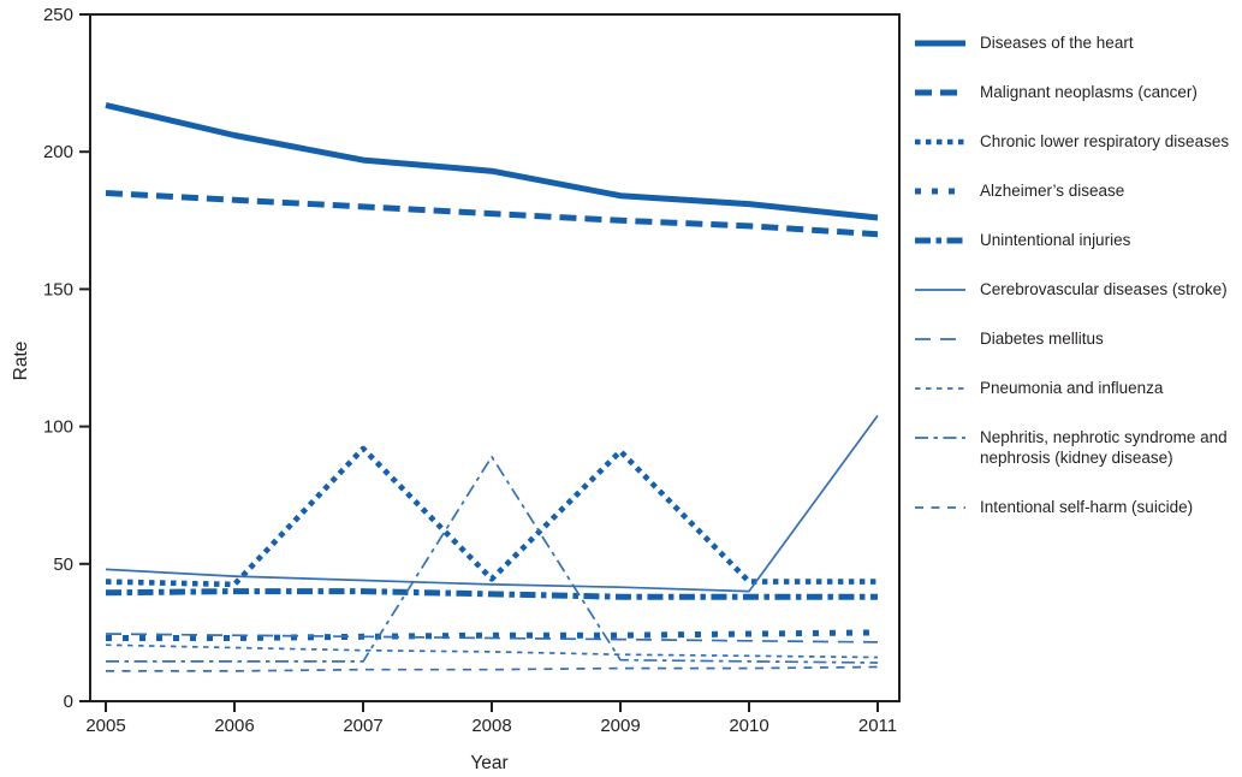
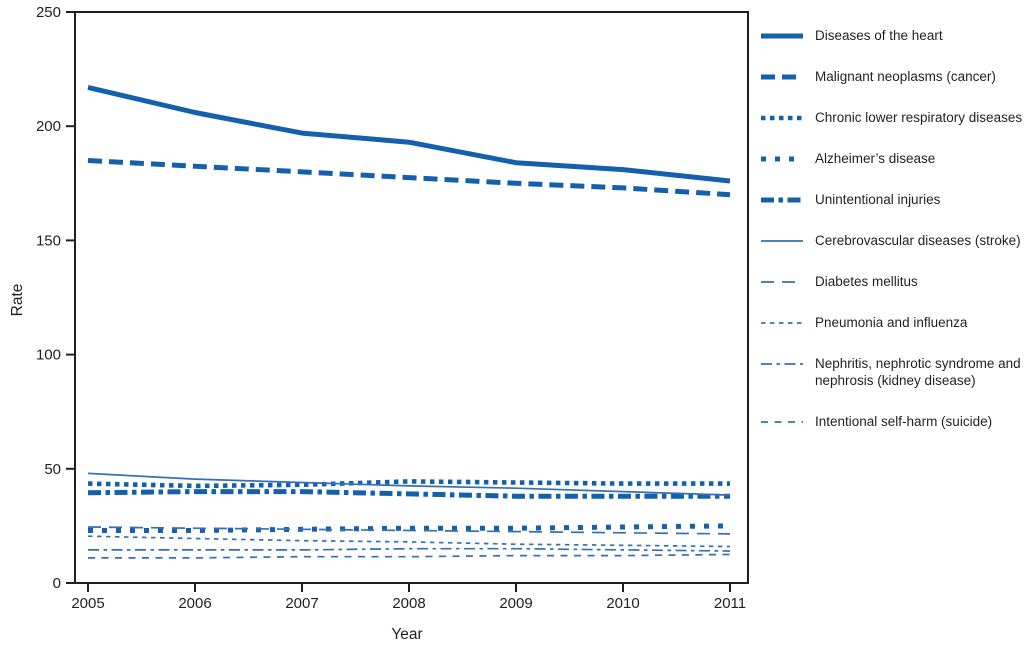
Chronic lower respiratory diseases/2007: 92 -> 43
Nephritis, nephrotic syndrome and nephrosis (kidney disease)/2008: 89 -> 15
Chronic lower respiratory diseases/2009: 91 -> 44
Cerebrovascular diseases (stroke)/2011: 104 -> 38
